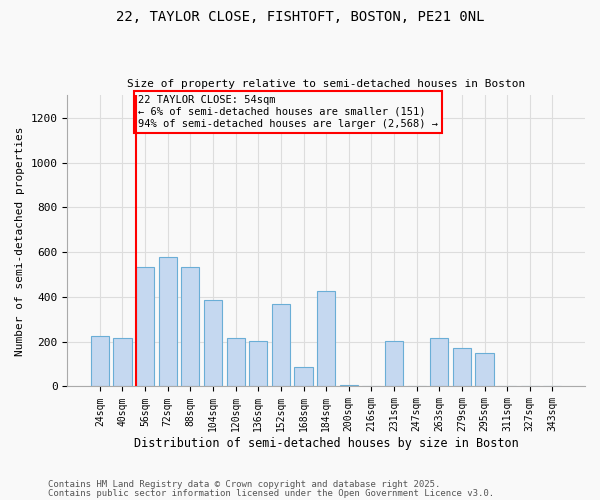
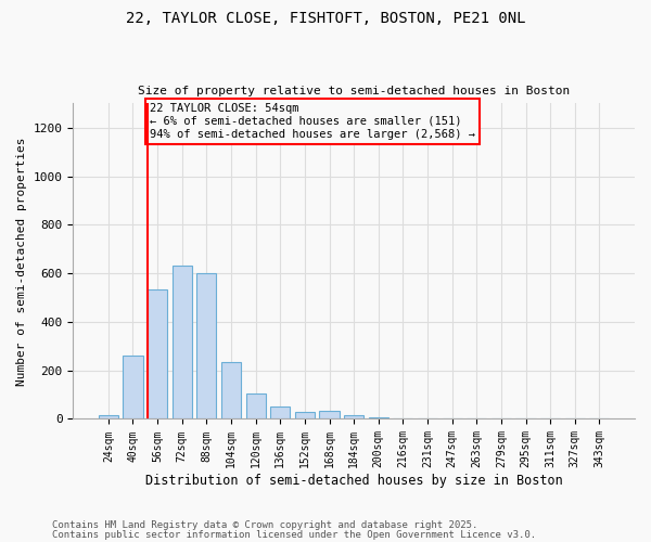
24sqm: 225 -> 15
40sqm: 215 -> 262
72sqm: 580 -> 630
88sqm: 535 -> 600
104sqm: 385 -> 235
120sqm: 215 -> 107
136sqm: 205 -> 50
152sqm: 370 -> 30
168sqm: 85 -> 33
184sqm: 425 -> 15
231sqm: 205 -> 3
263sqm: 215 -> 1
279sqm: 170 -> 1
295sqm: 150 -> 1
